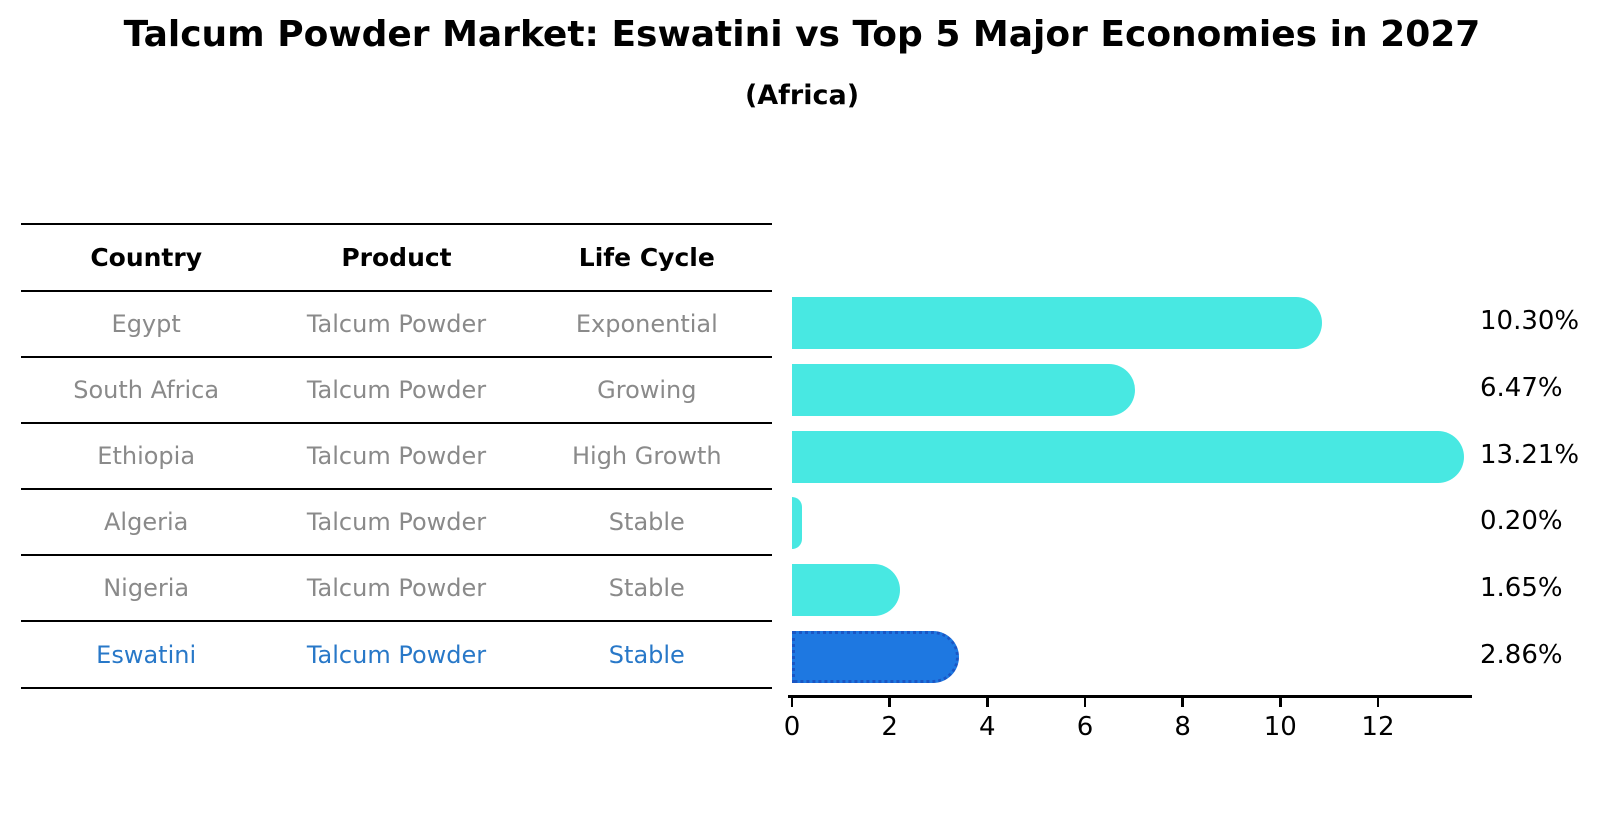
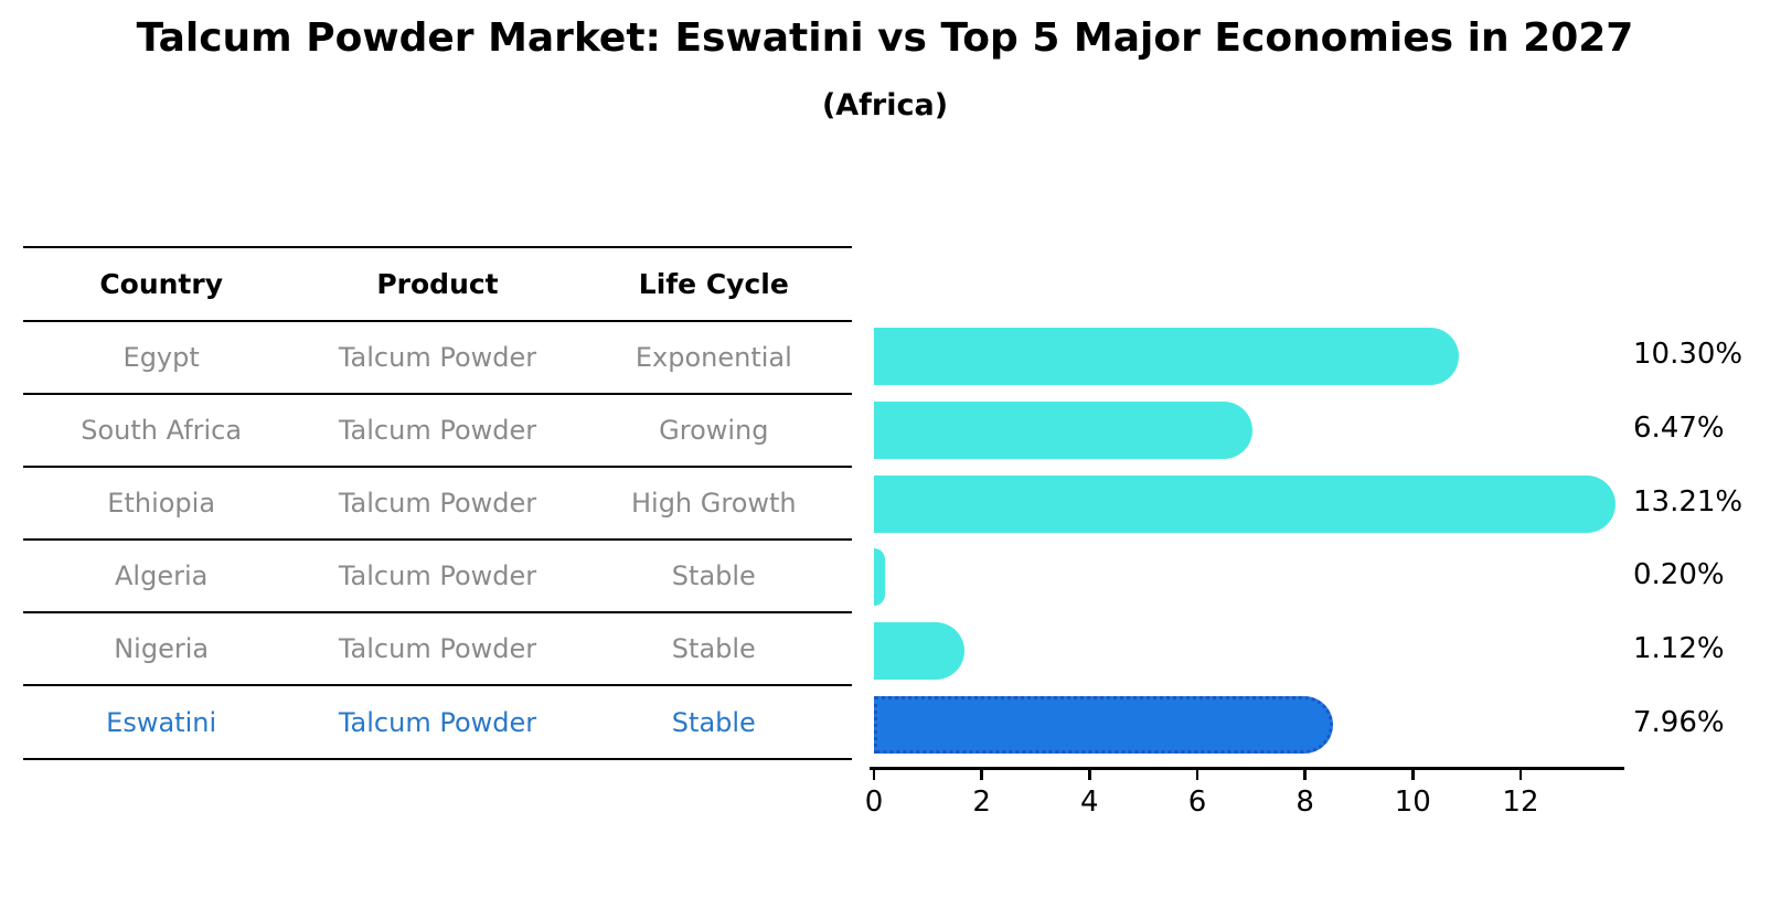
Nigeria: 1.65% -> 1.12%
Eswatini: 2.86% -> 7.96%
